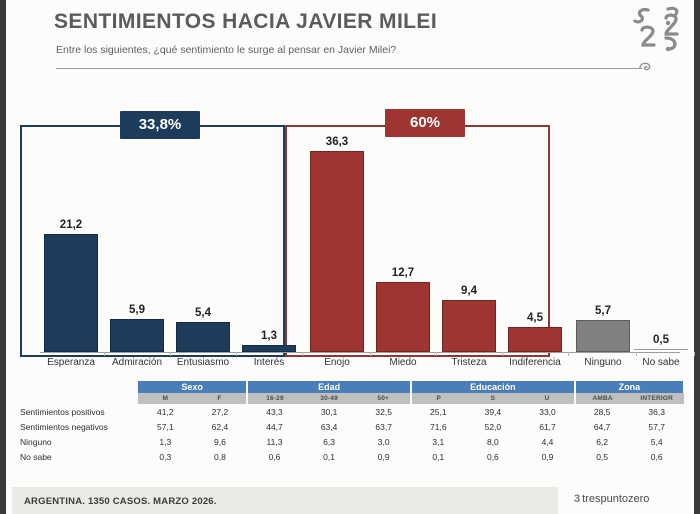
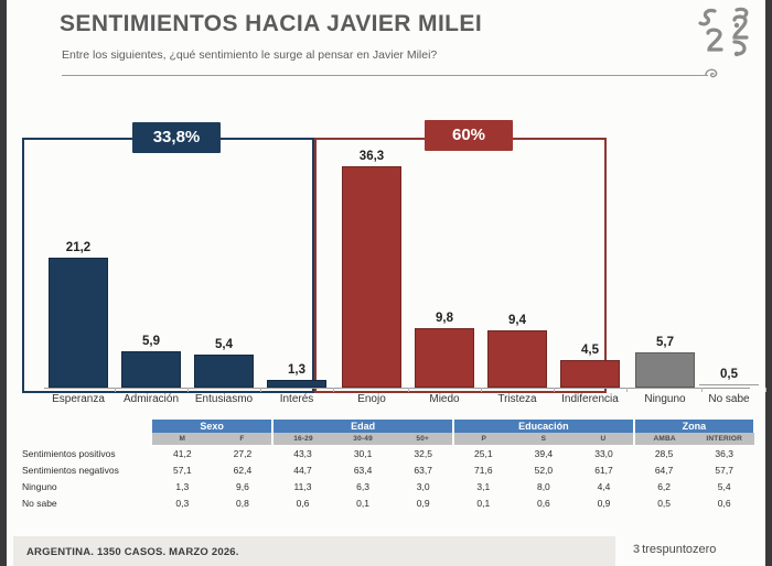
Miedo: 12,7 -> 9,8
